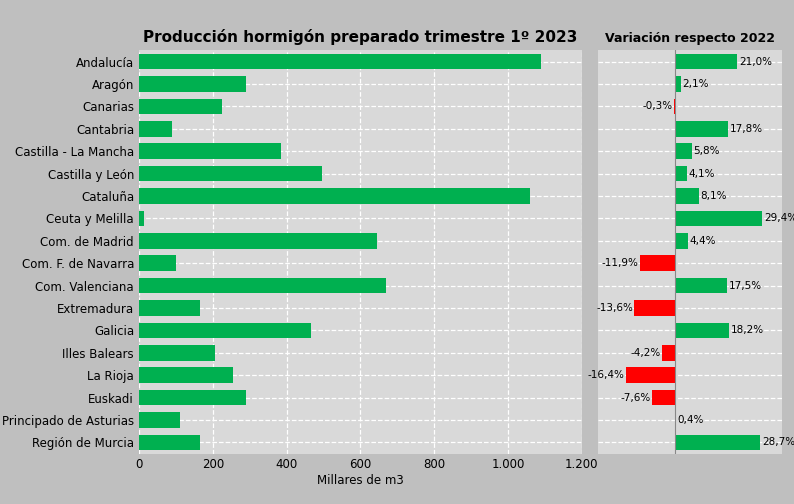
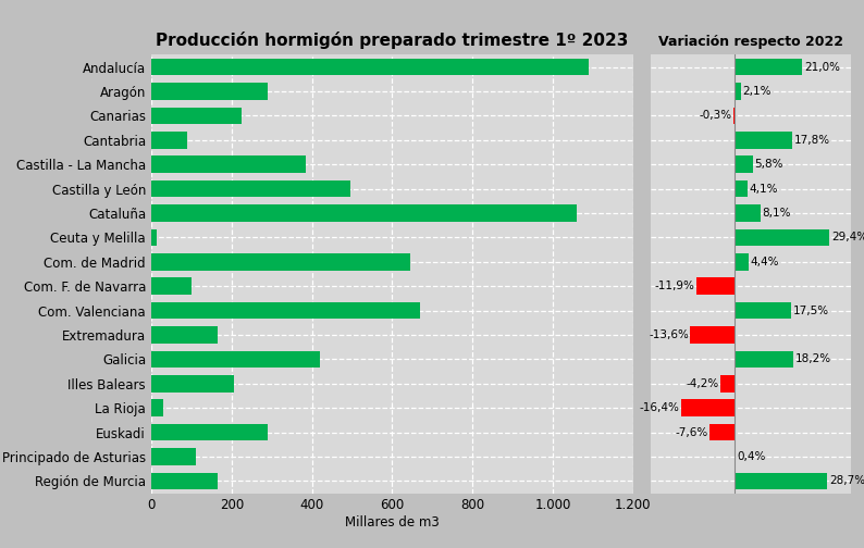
Producción hormigón preparado trimestre 1º 2023/Galicia: 465 -> 420
Producción hormigón preparado trimestre 1º 2023/La Rioja: 255 -> 30
